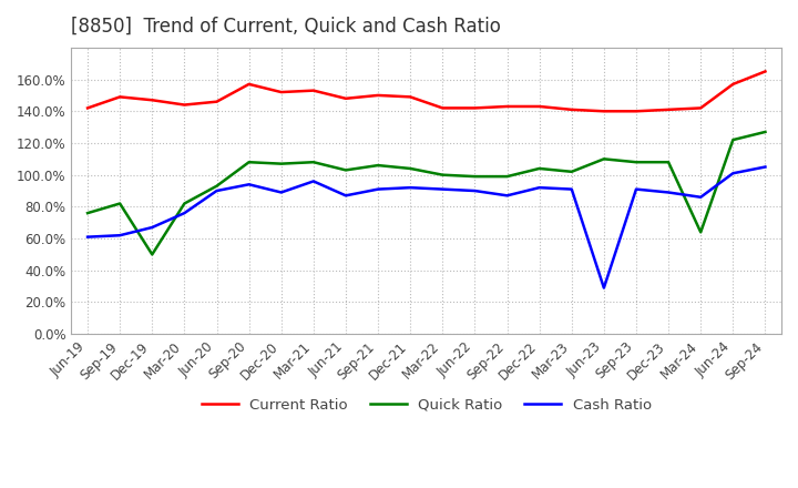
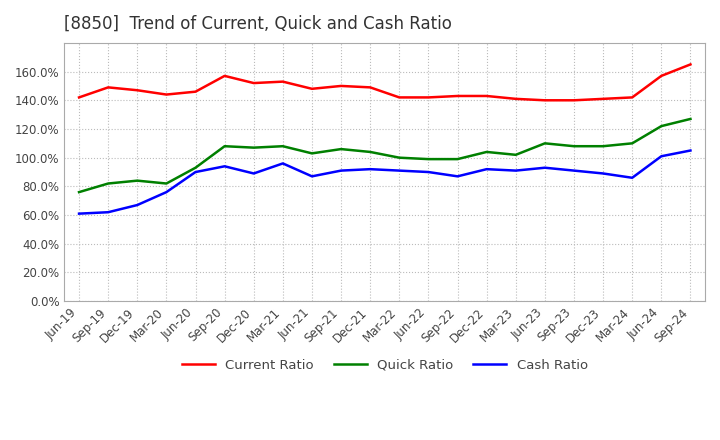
Quick Ratio/Dec-19: 50% -> 84%
Cash Ratio/Jun-23: 29% -> 93%
Quick Ratio/Mar-24: 64% -> 110%
